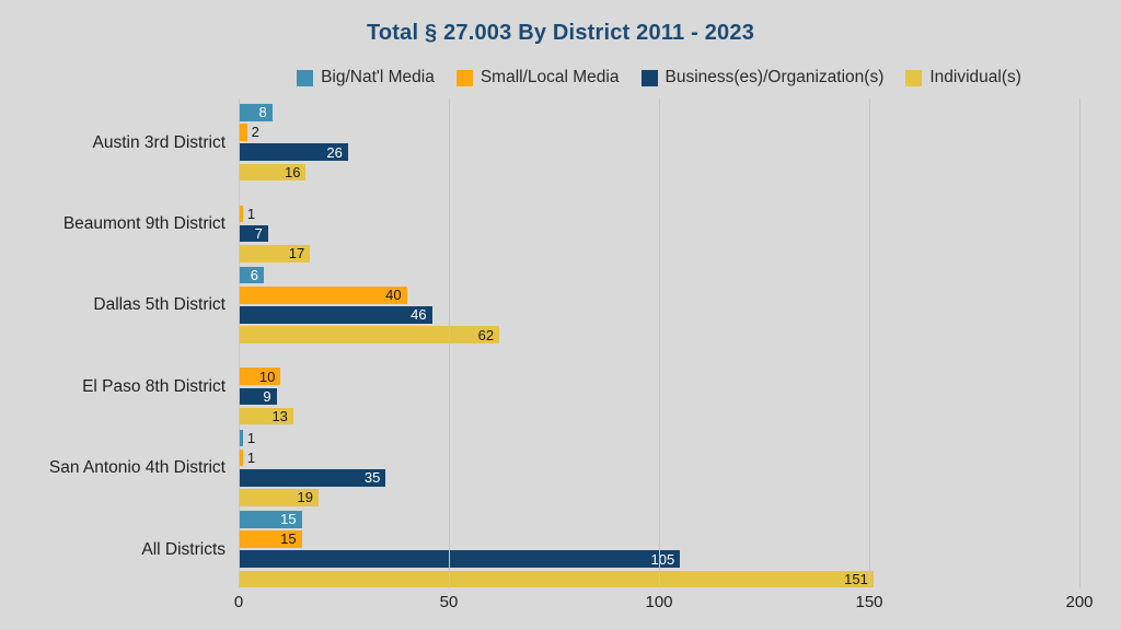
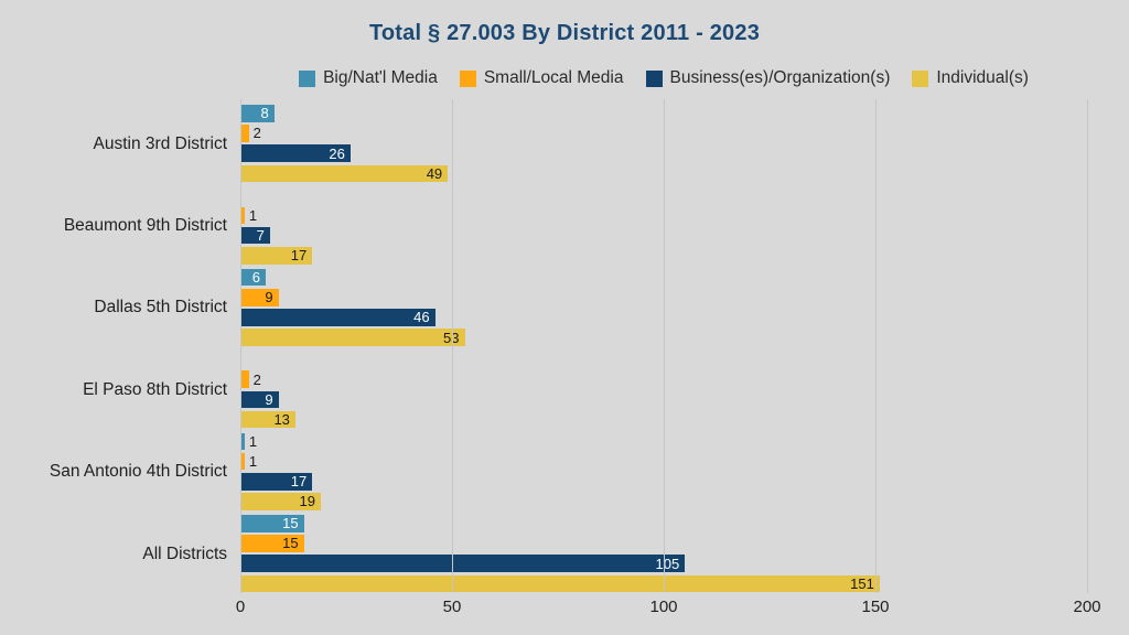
Individual(s)/Austin 3rd District: 16 -> 49
Small/Local Media/Dallas 5th District: 40 -> 9
Individual(s)/Dallas 5th District: 62 -> 53
Small/Local Media/El Paso 8th District: 10 -> 2
Business(es)/Organization(s)/San Antonio 4th District: 35 -> 17
